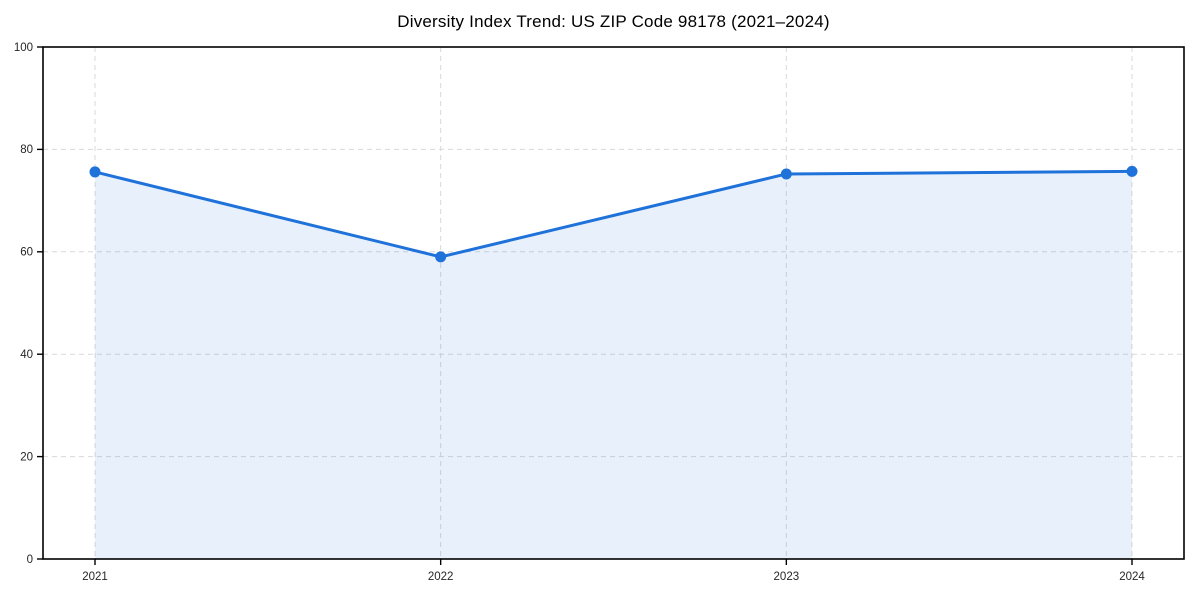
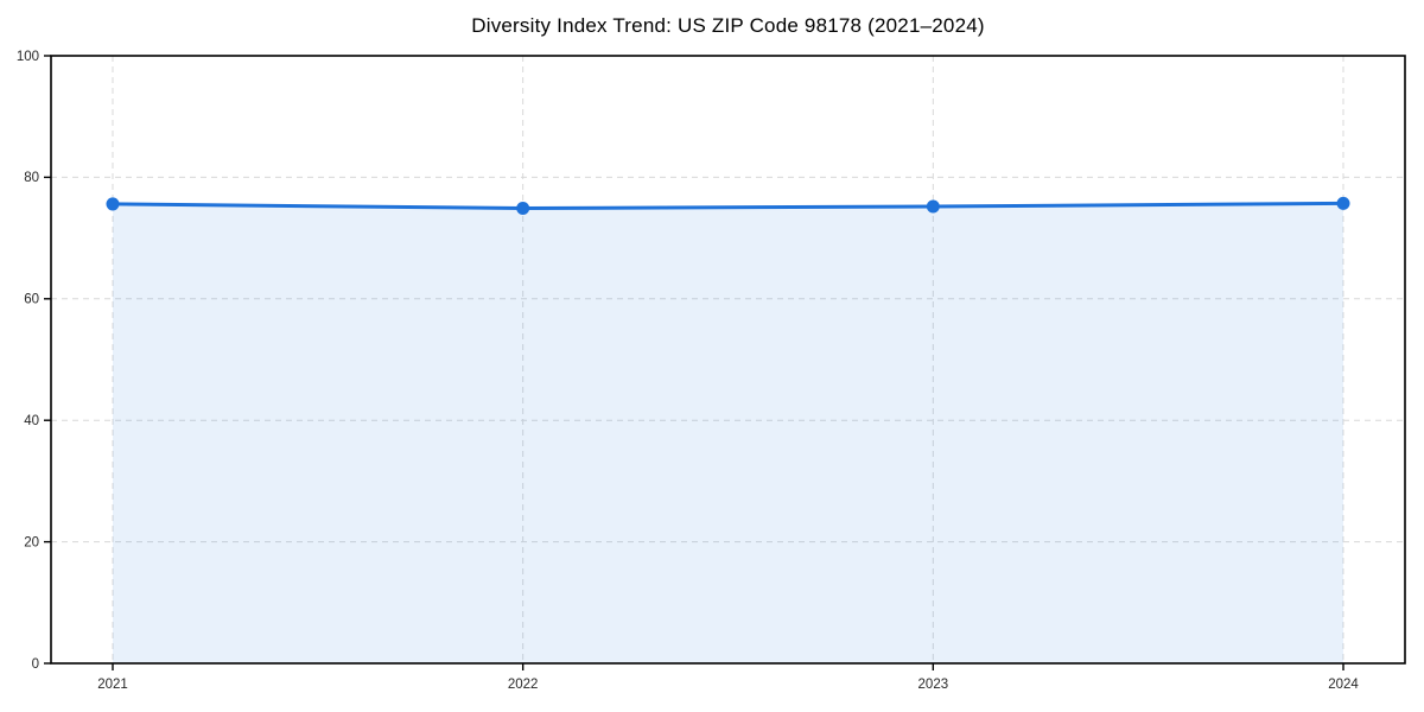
2022: 59 -> 75
